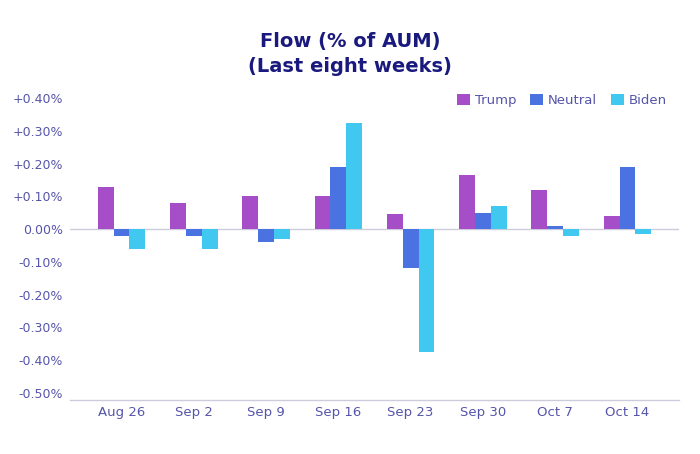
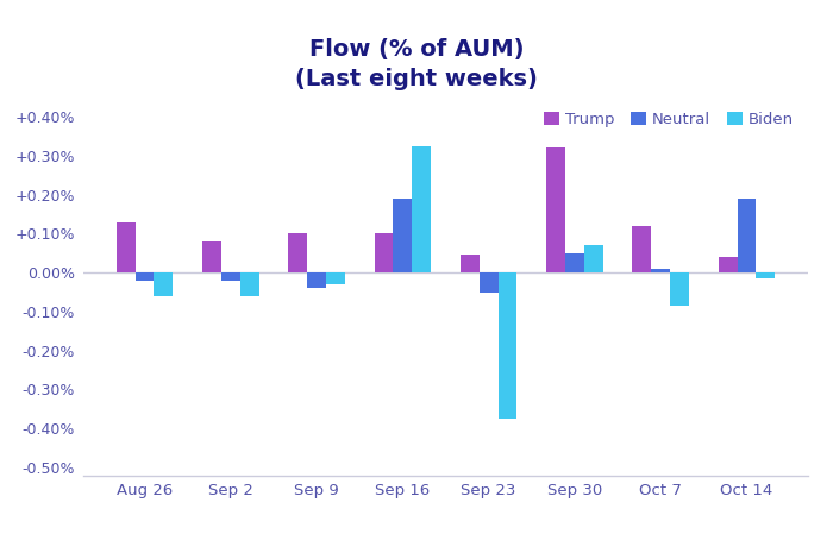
Neutral/Sep 23: -0.12% -> -0.05%
Trump/Sep 30: 0.165% -> 0.320%
Biden/Oct 7: -0.020% -> -0.085%
